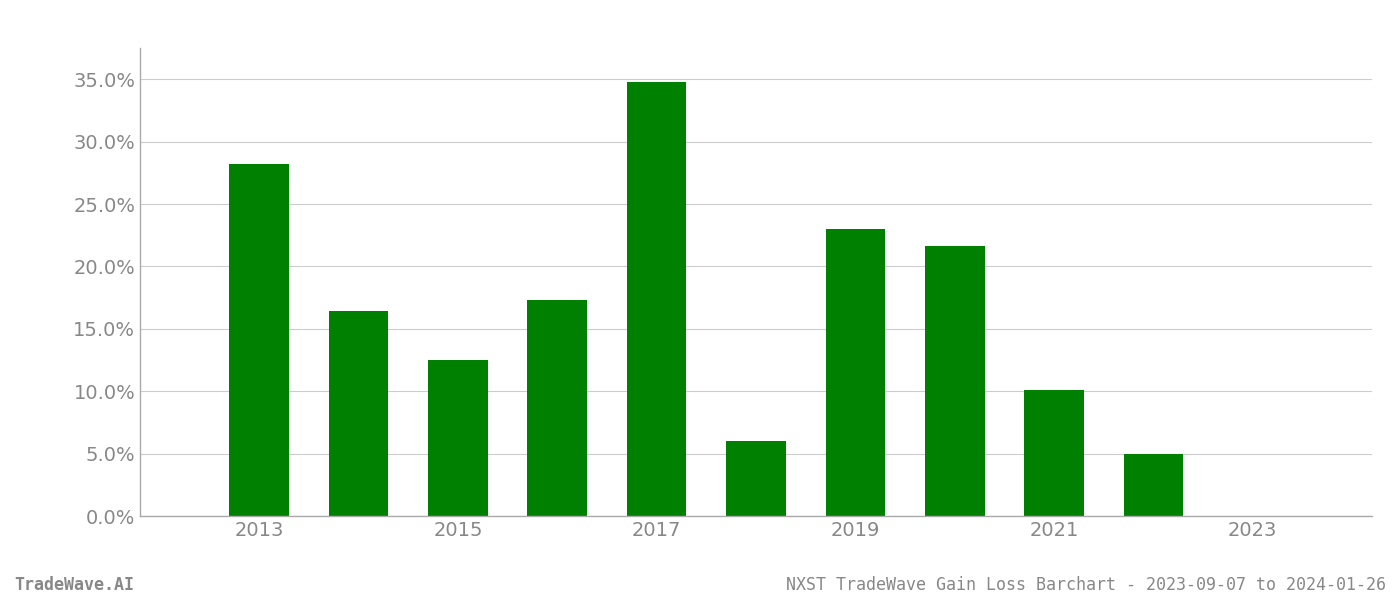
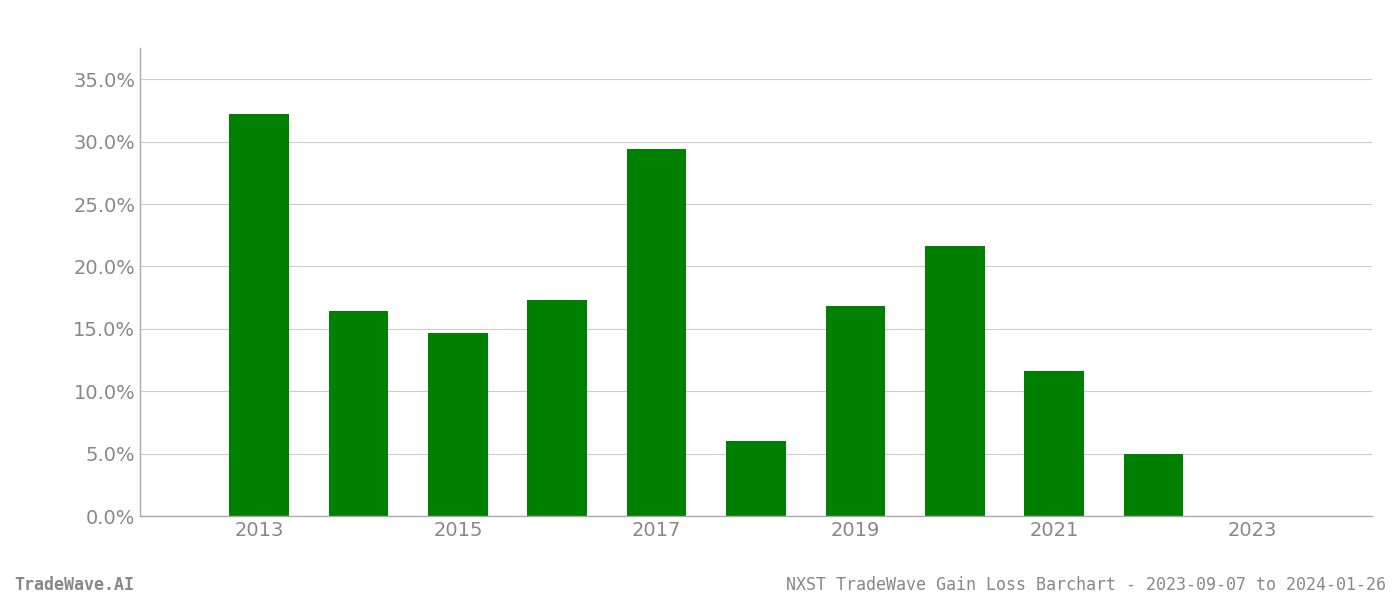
2013: 28.2% -> 32.2%
2015: 12.5% -> 14.7%
2017: 34.8% -> 29.4%
2019: 23.0% -> 16.8%
2021: 10.1% -> 11.6%
